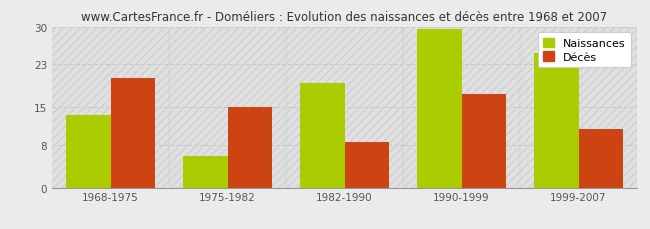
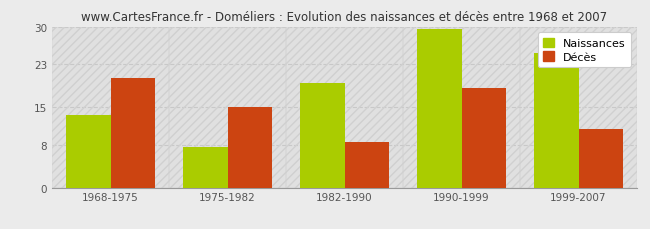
Naissances/1975-1982: 5.8 -> 7.5
Décès/1990-1999: 17.4 -> 18.5
